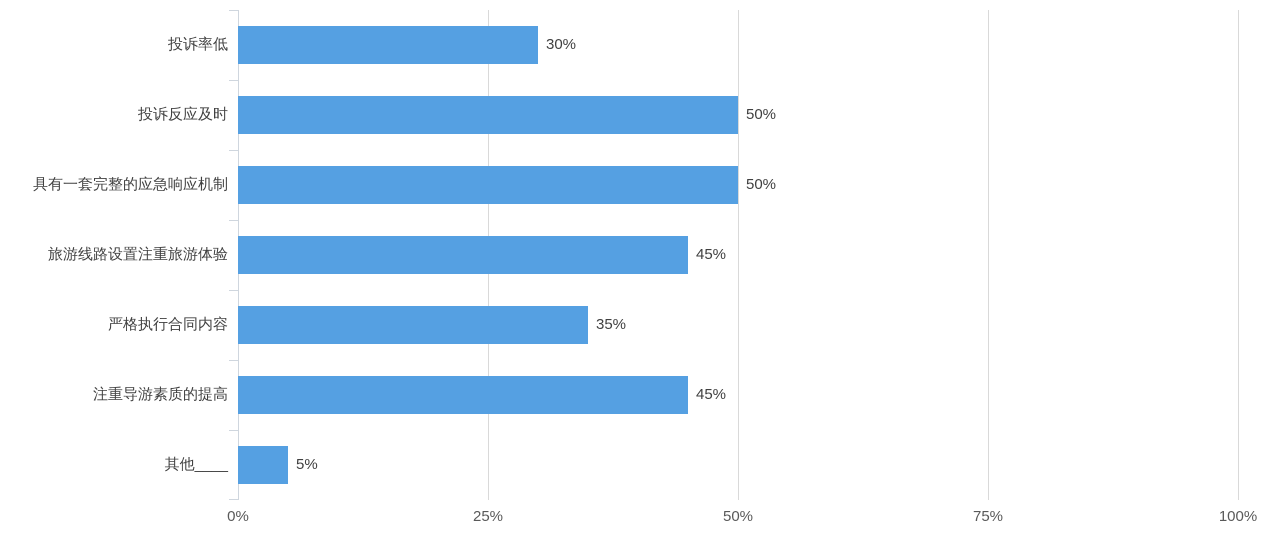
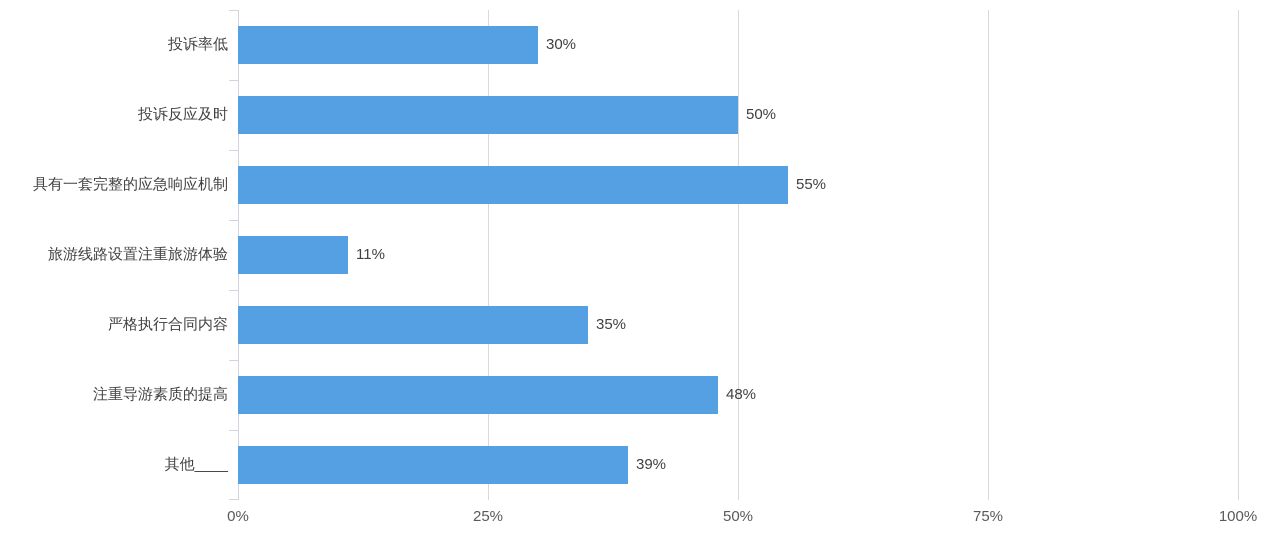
具有一套完整的应急响应机制: 50% -> 55%
旅游线路设置注重旅游体验: 45% -> 11%
注重导游素质的提高: 45% -> 48%
其他____: 5% -> 39%
